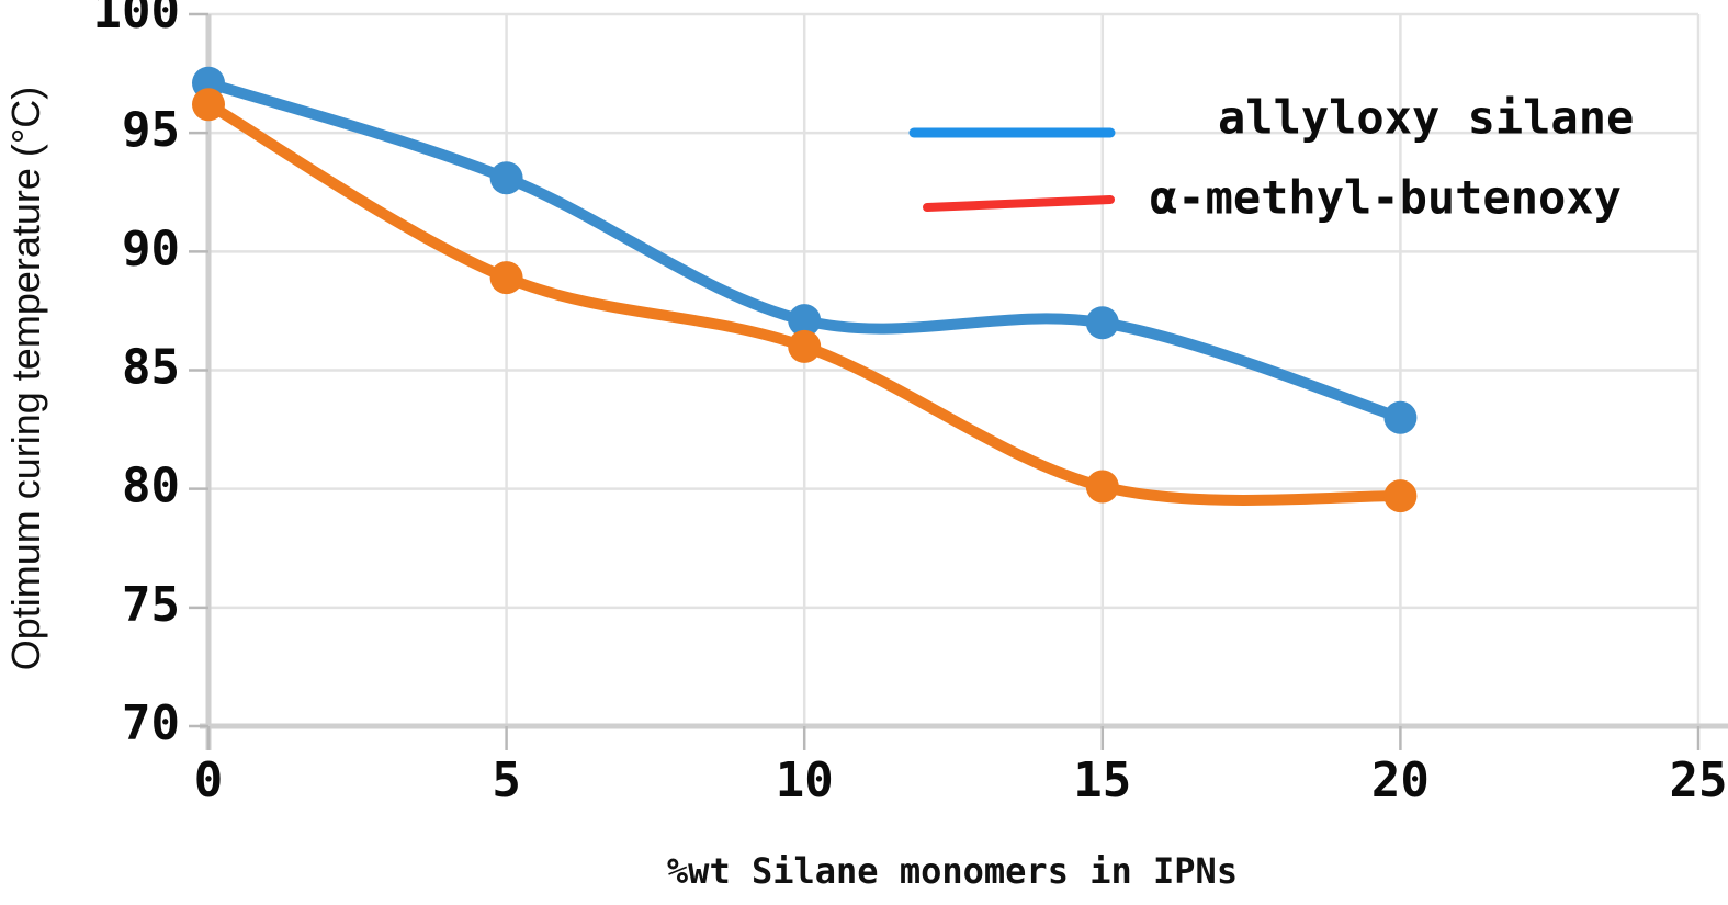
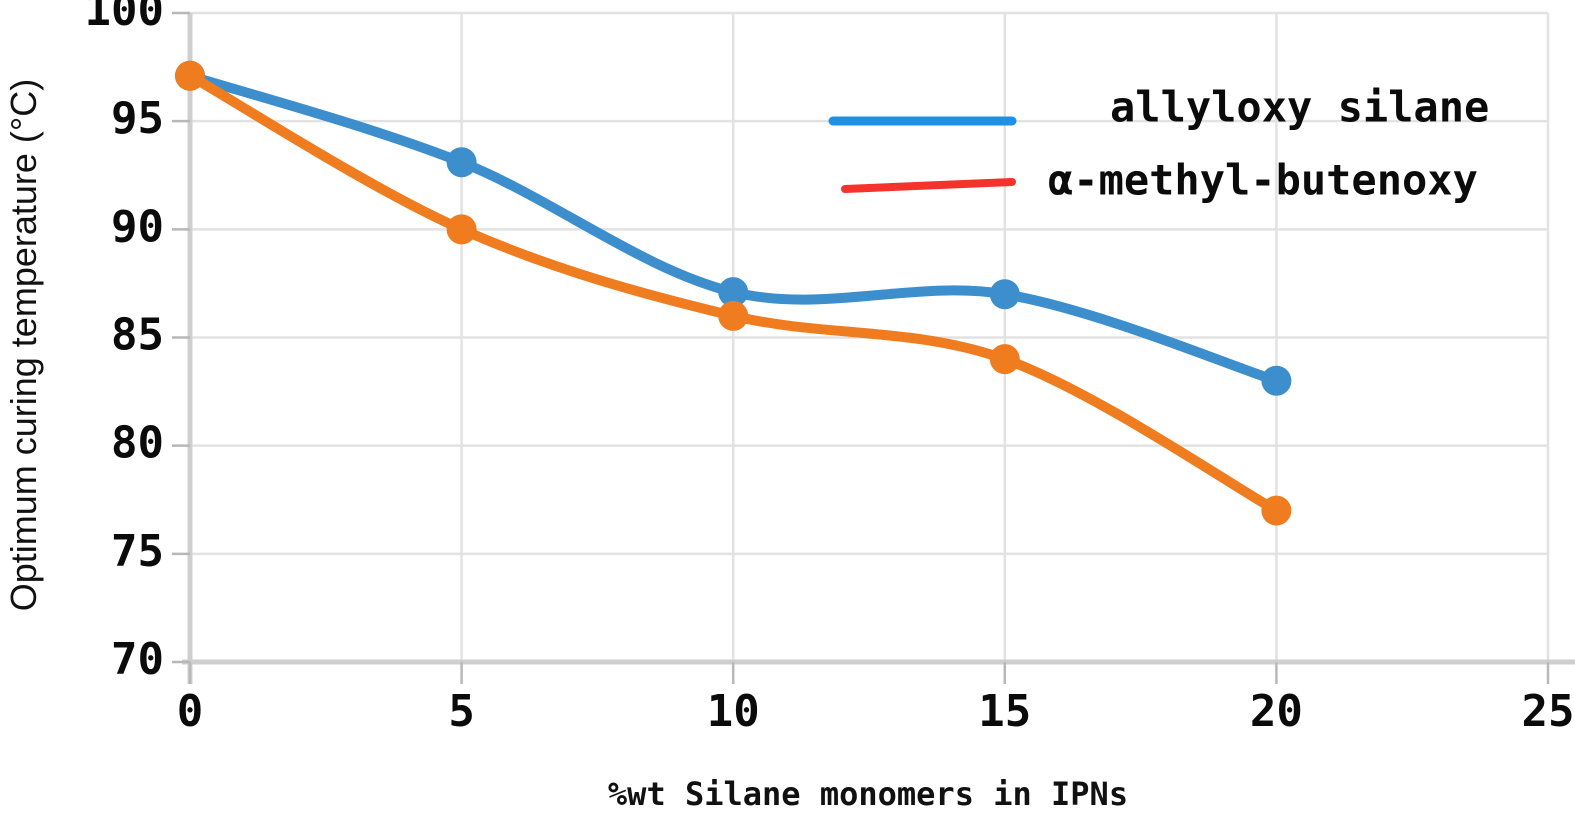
α-methyl-butenoxy/0: 96.2 -> 97.1
α-methyl-butenoxy/5: 88.9 -> 90.0
α-methyl-butenoxy/15: 80.1 -> 84.0
α-methyl-butenoxy/20: 79.7 -> 77.0
